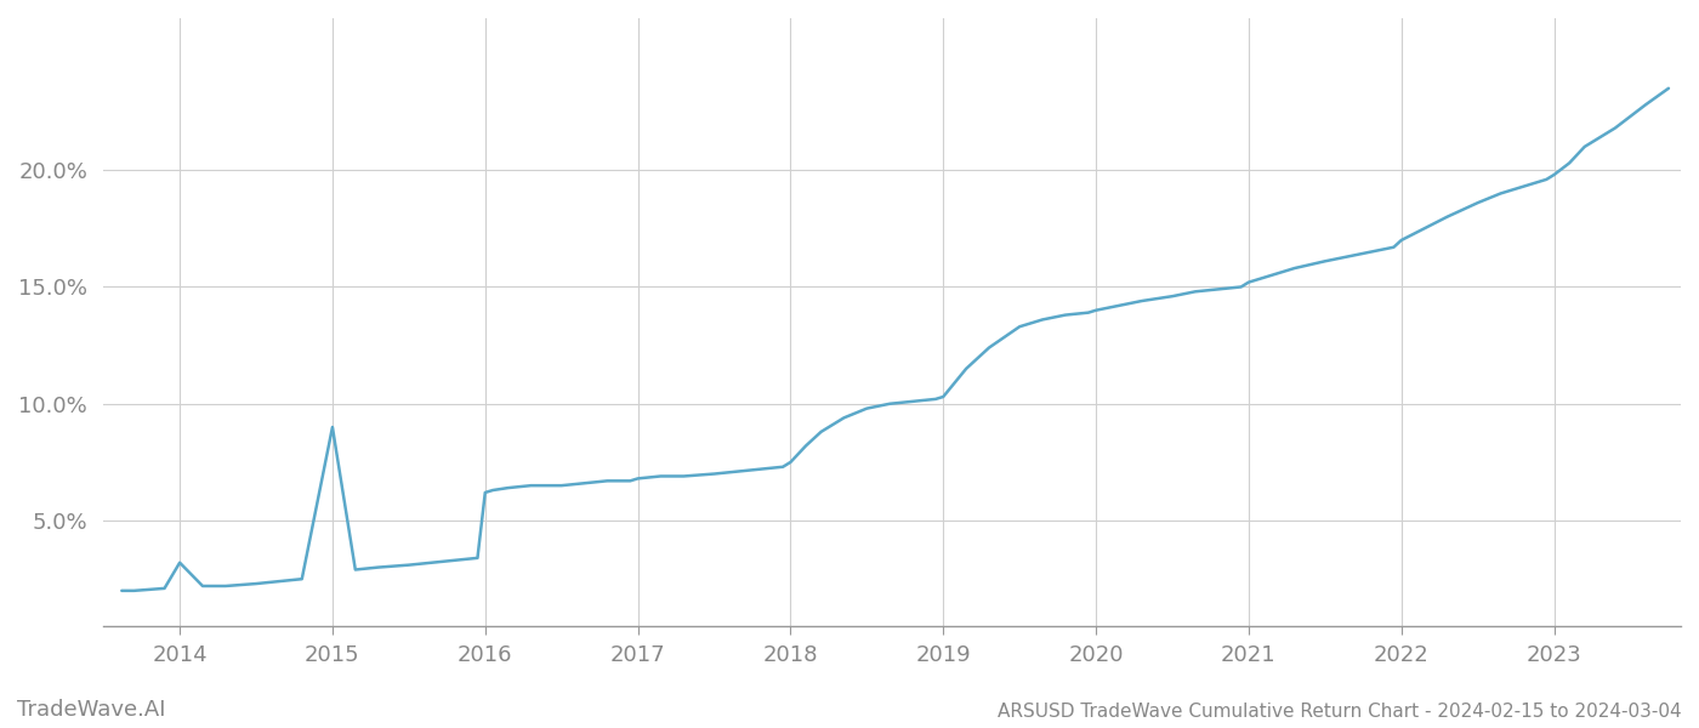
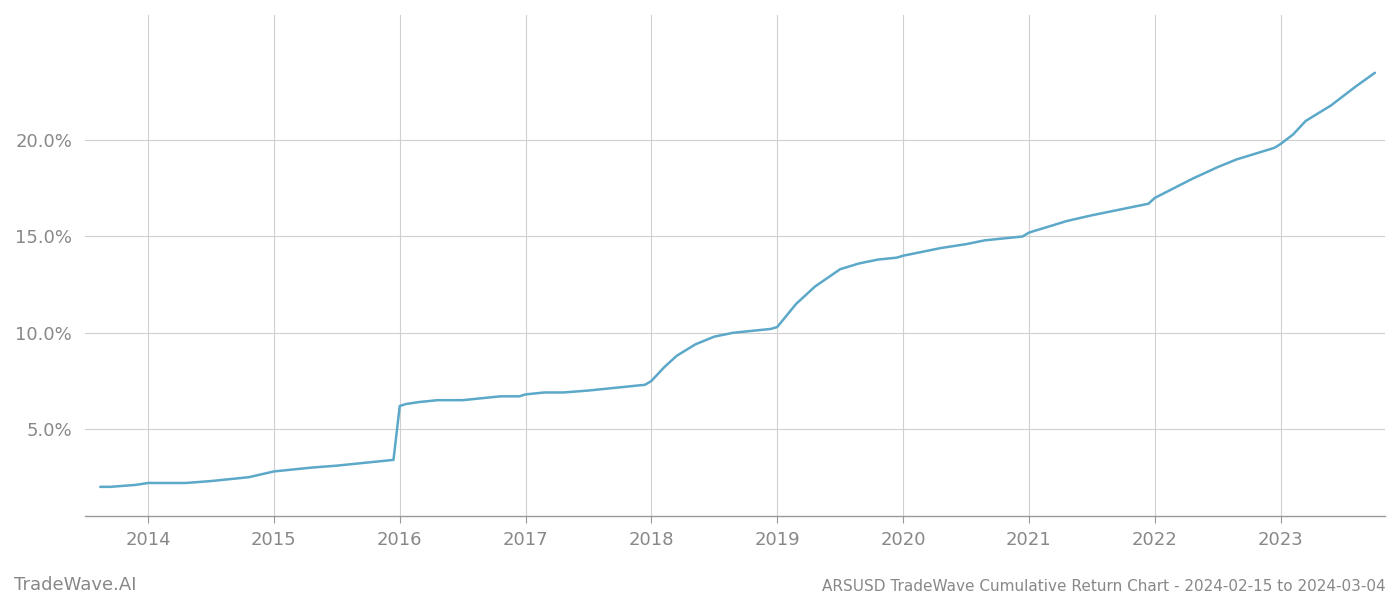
2014: 3.2% -> 2.2%
2015: 9.0% -> 2.8%
